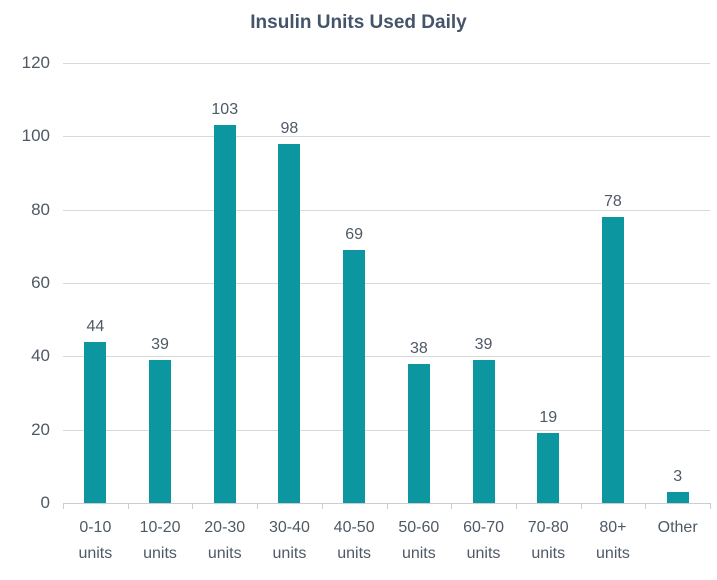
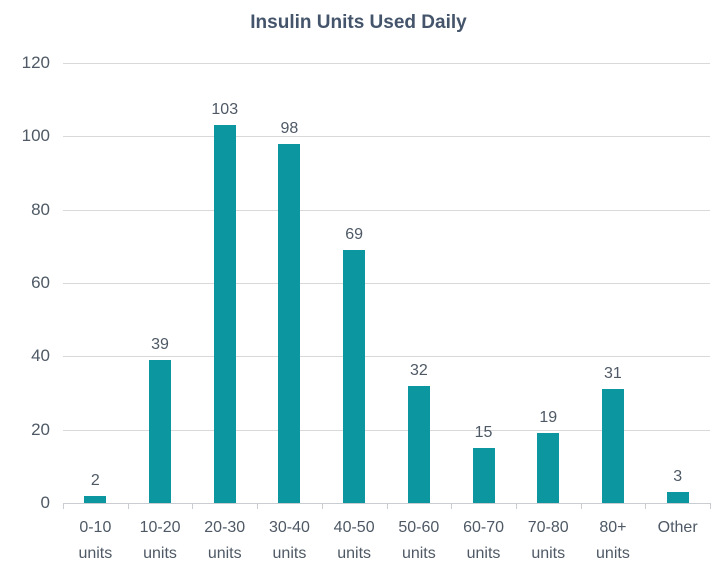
0-10 units: 44 -> 2
50-60 units: 38 -> 32
60-70 units: 39 -> 15
80+ units: 78 -> 31
